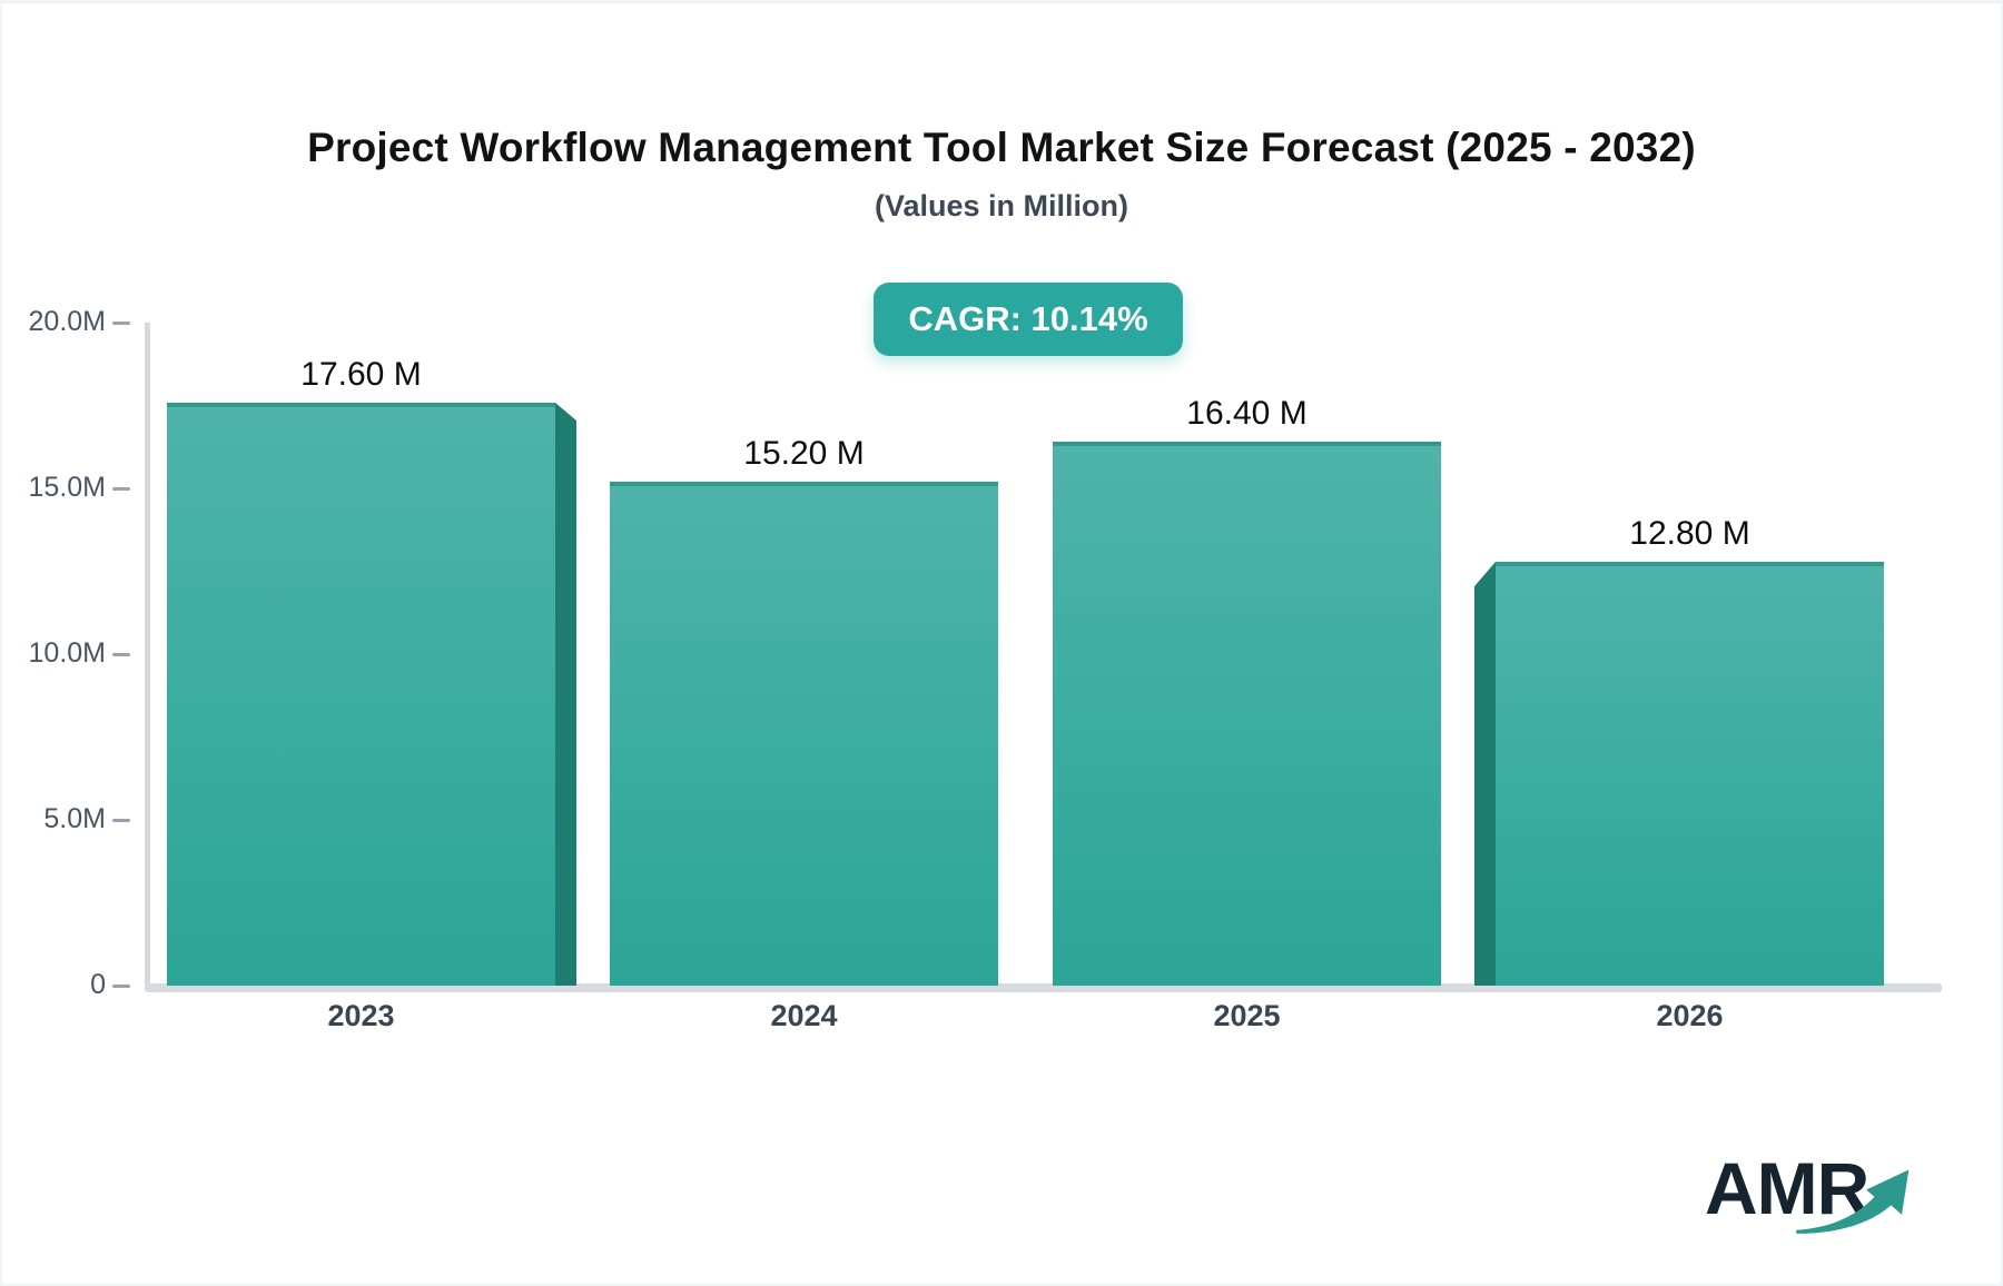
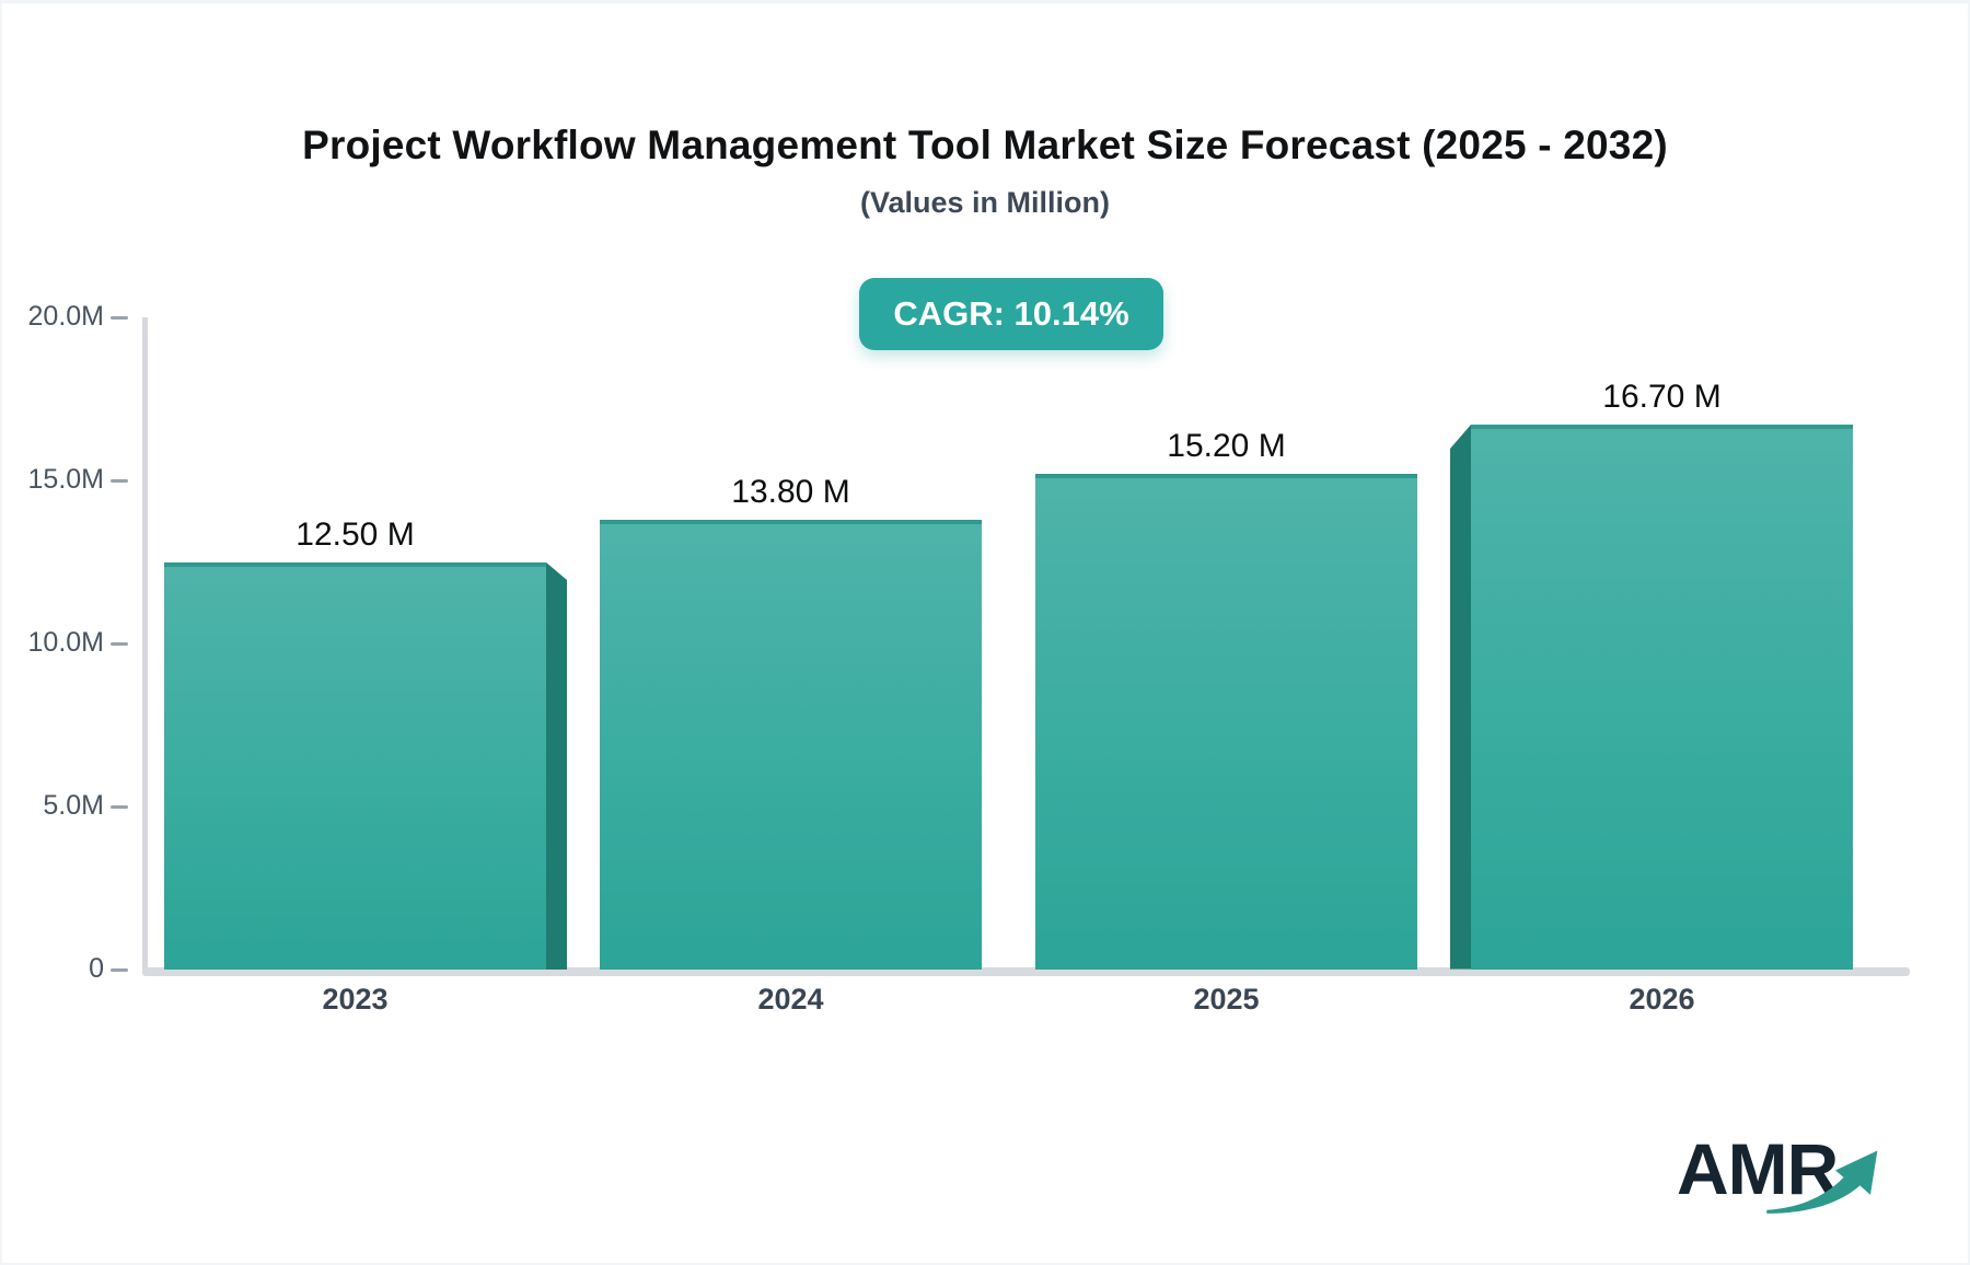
2023: 17.60 -> 12.50
2024: 15.20 -> 13.80
2025: 16.40 -> 15.20
2026: 12.80 -> 16.70
